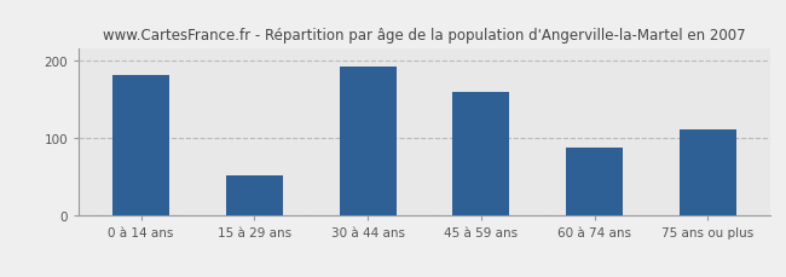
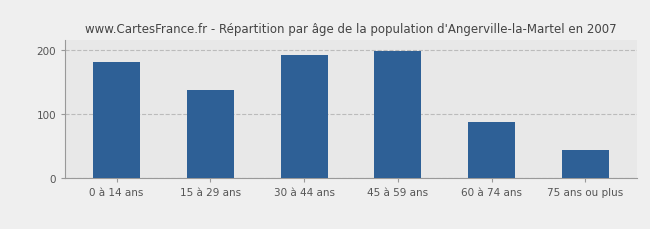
15 à 29 ans: 52 -> 137
45 à 59 ans: 160 -> 198
75 ans ou plus: 112 -> 45
